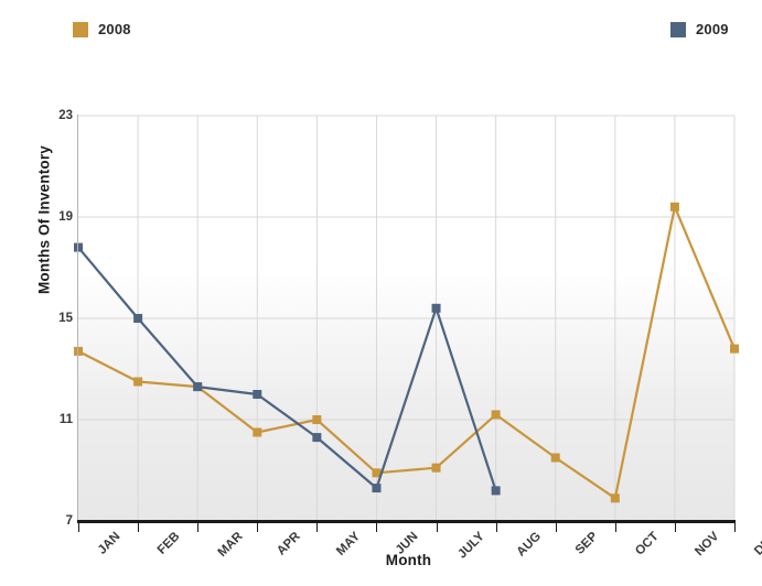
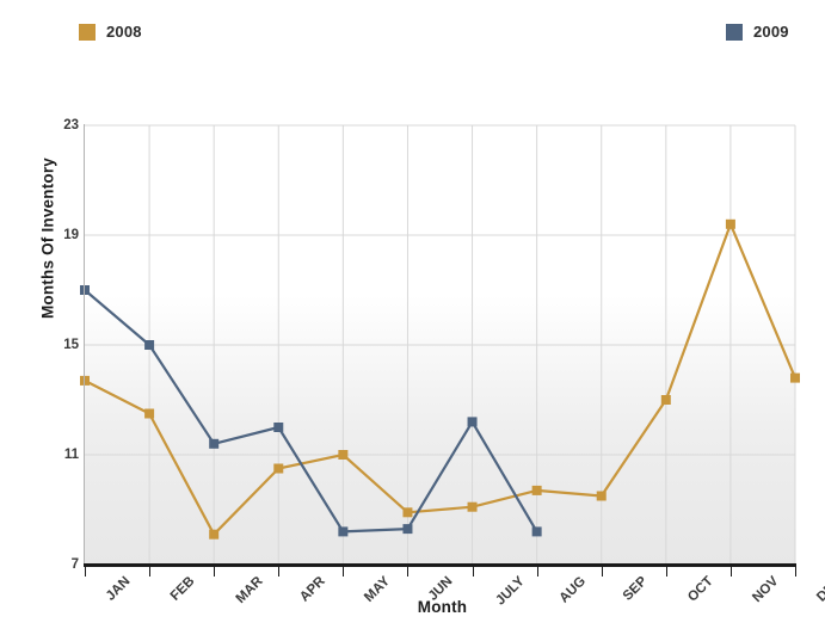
2009/JAN: 17.8 -> 17.0
2008/MAR: 12.3 -> 8.1
2009/MAR: 12.3 -> 11.4
2009/MAY: 10.3 -> 8.2
2009/JULY: 15.4 -> 12.2
2008/AUG: 11.2 -> 9.7
2008/OCT: 7.9 -> 13.0
